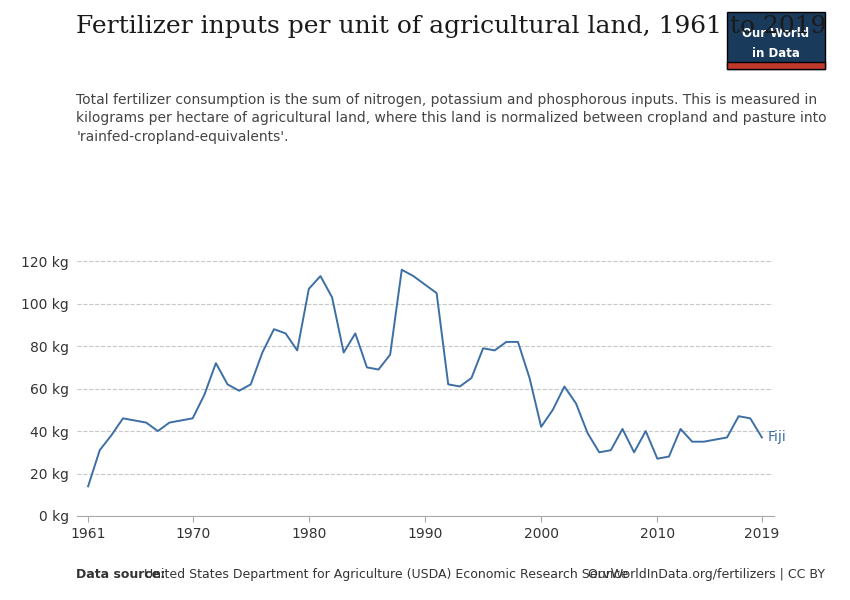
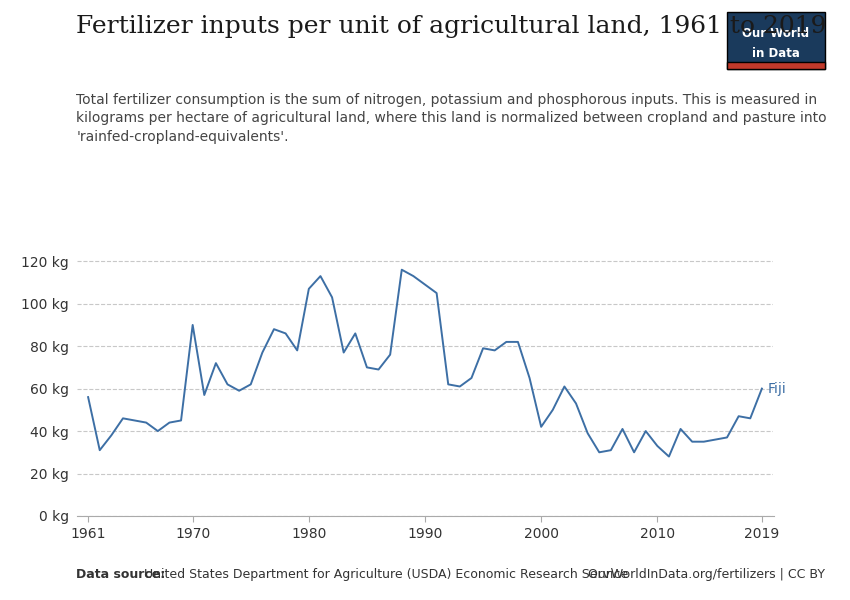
1961: 14 kg -> 56 kg
1970: 46 kg -> 90 kg
2010: 27 kg -> 33 kg
2019: 37 kg -> 60 kg
